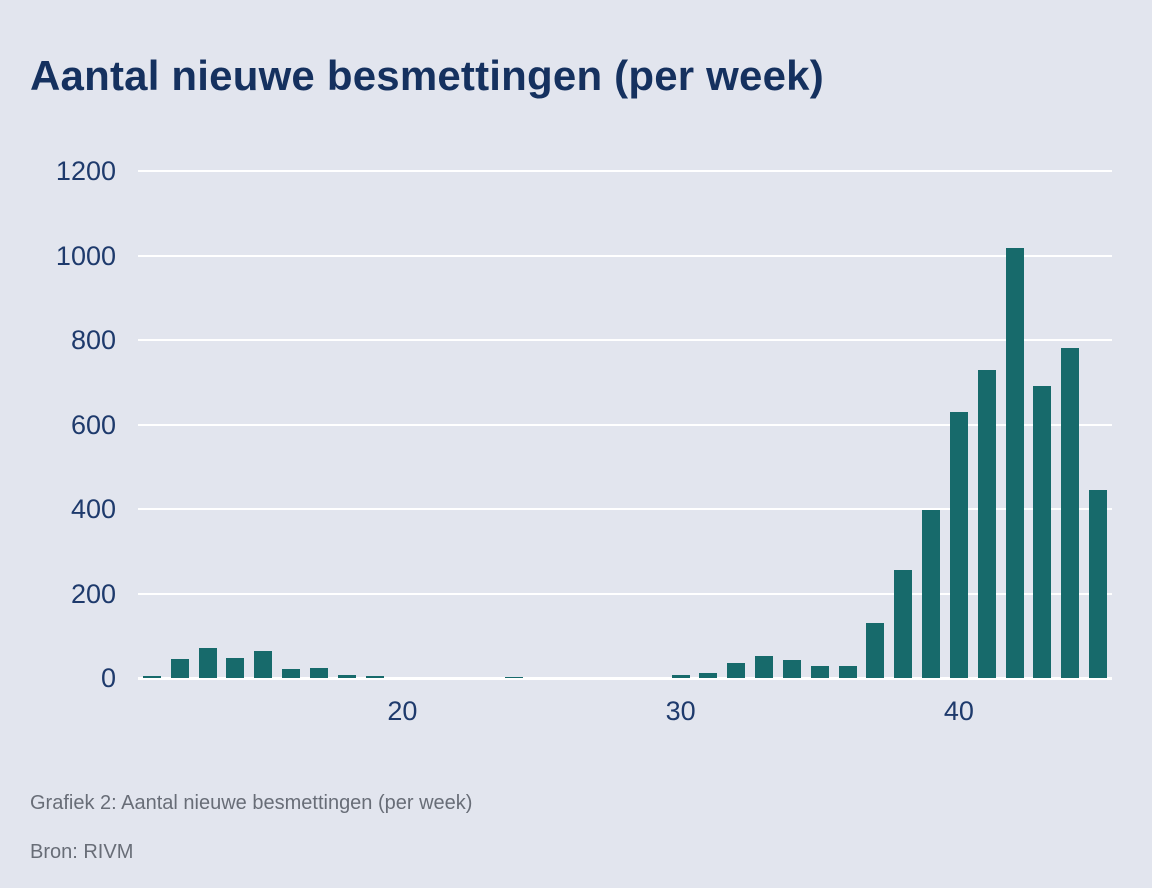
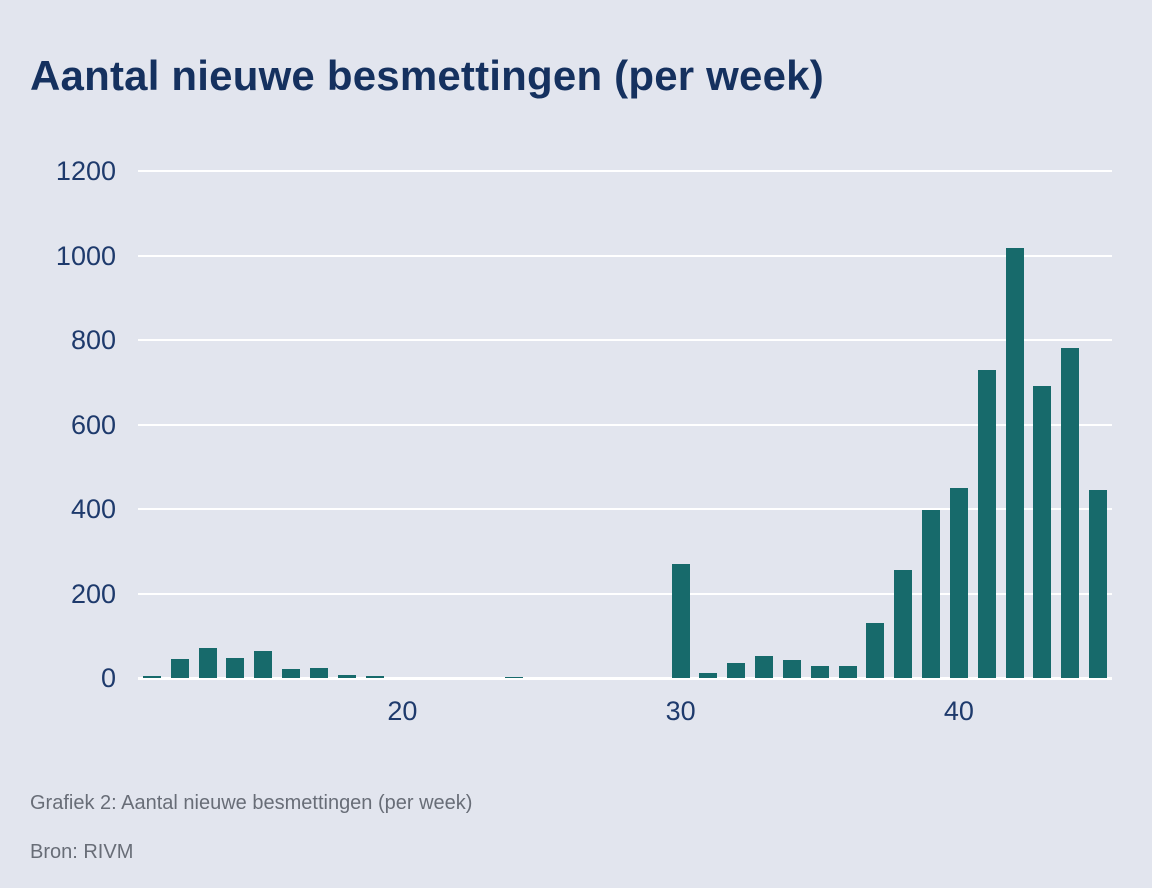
30: 10 -> 270
40: 630 -> 450
